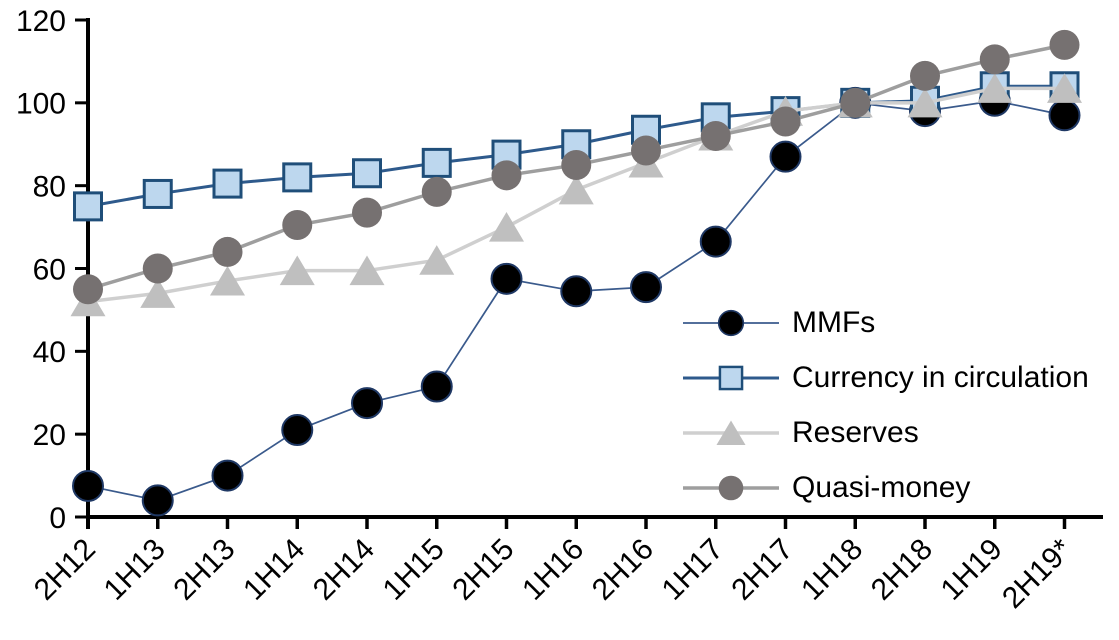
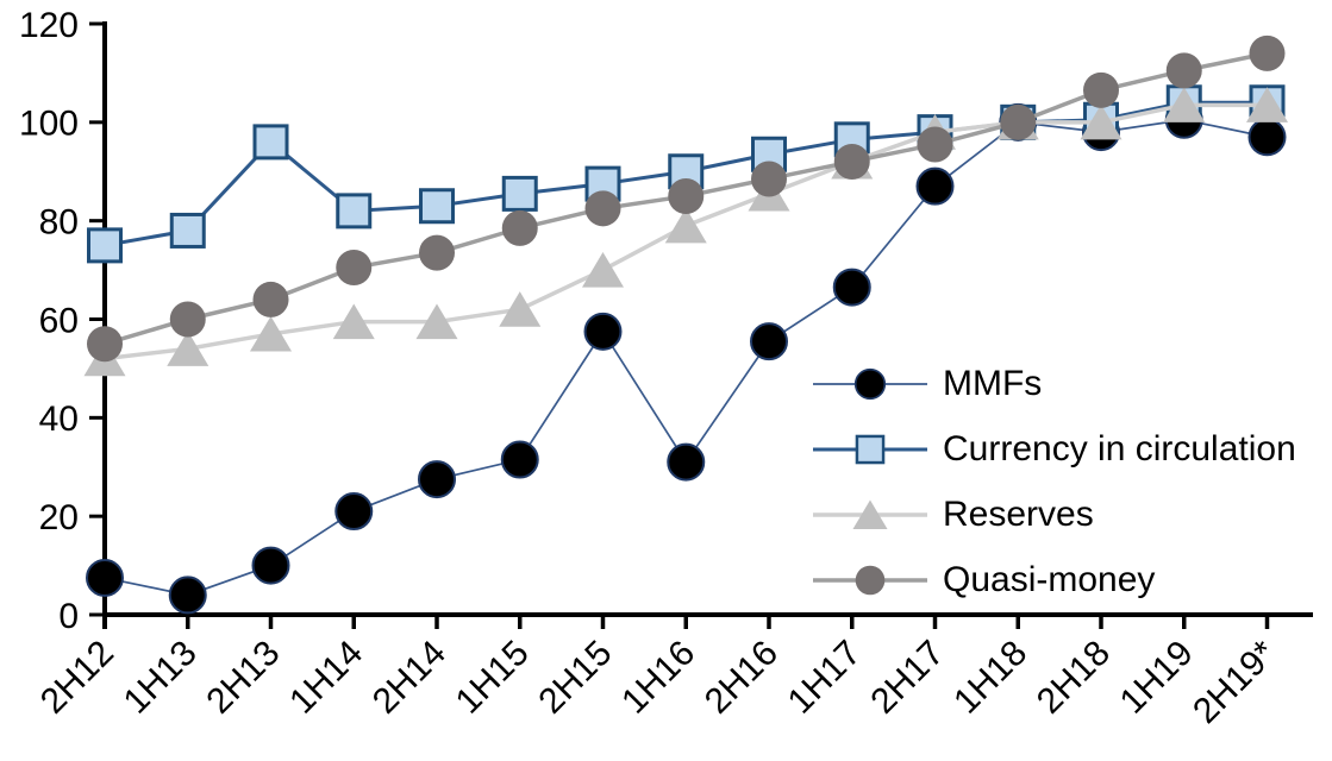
Currency in circulation/2H13: 80 -> 96
MMFs/1H16: 54 -> 31
